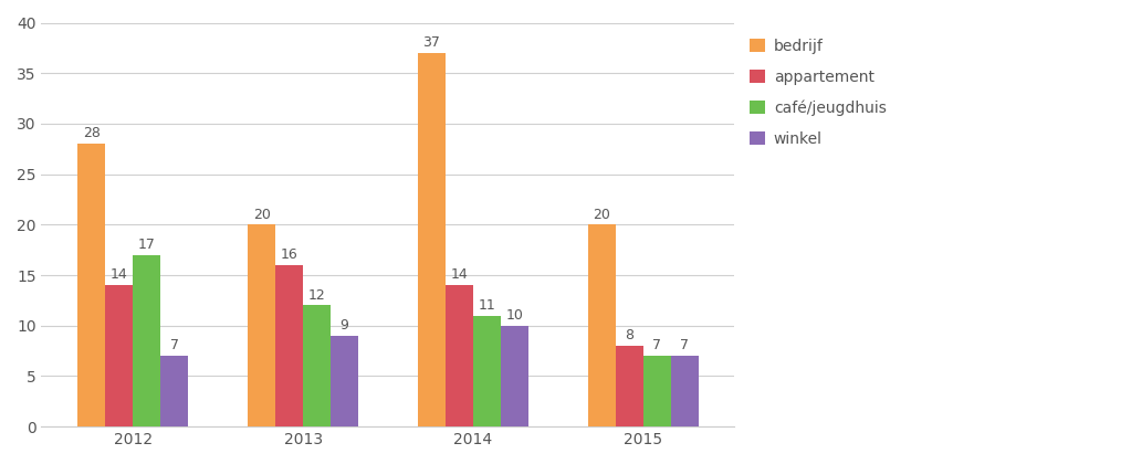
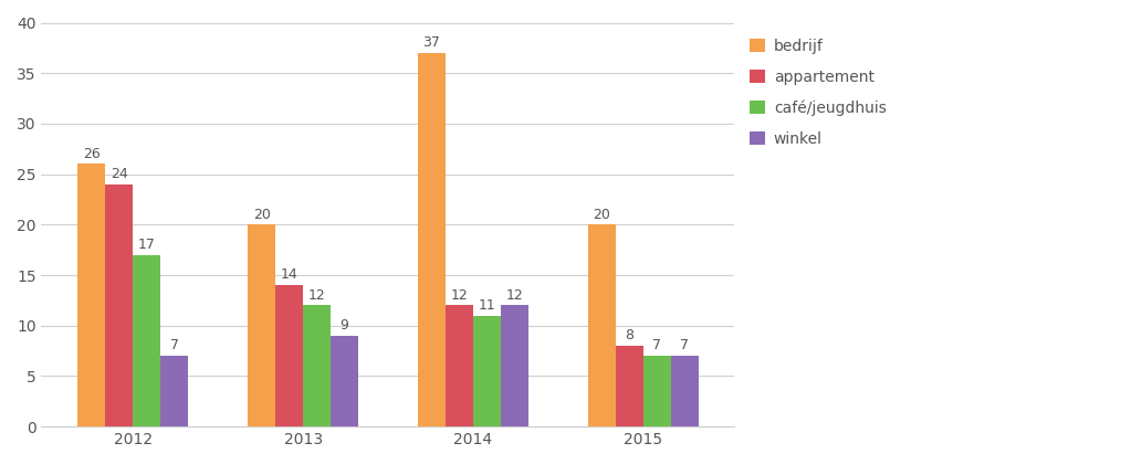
bedrijf/2012: 28 -> 26
appartement/2012: 14 -> 24
appartement/2013: 16 -> 14
appartement/2014: 14 -> 12
winkel/2014: 10 -> 12
